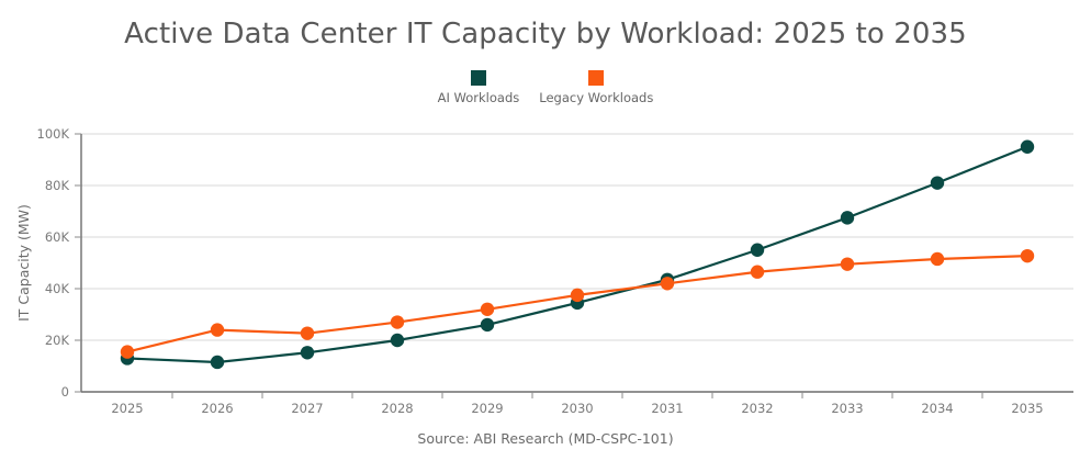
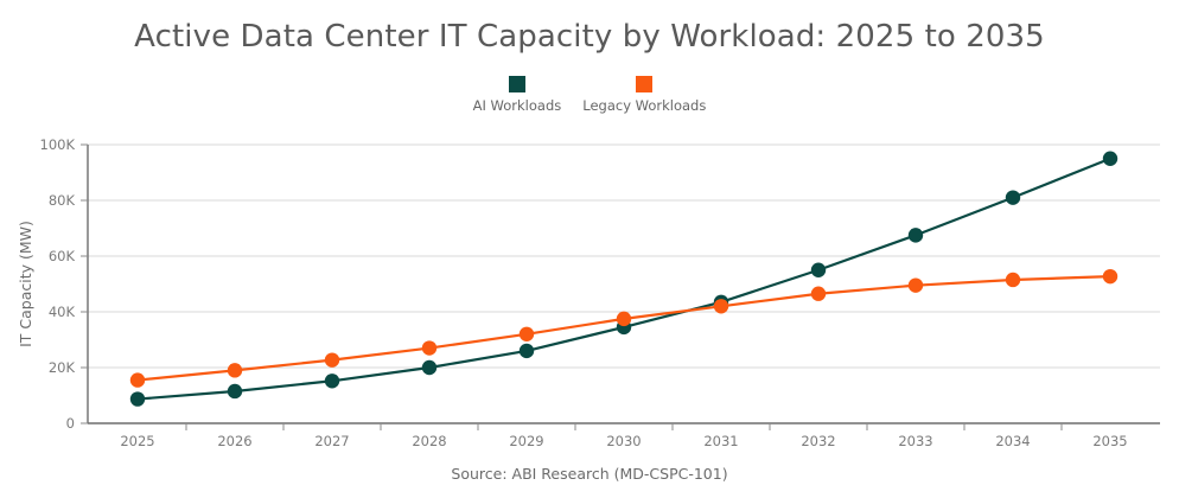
AI Workloads/2025: 13K -> 9K
Legacy Workloads/2026: 24K -> 19K
